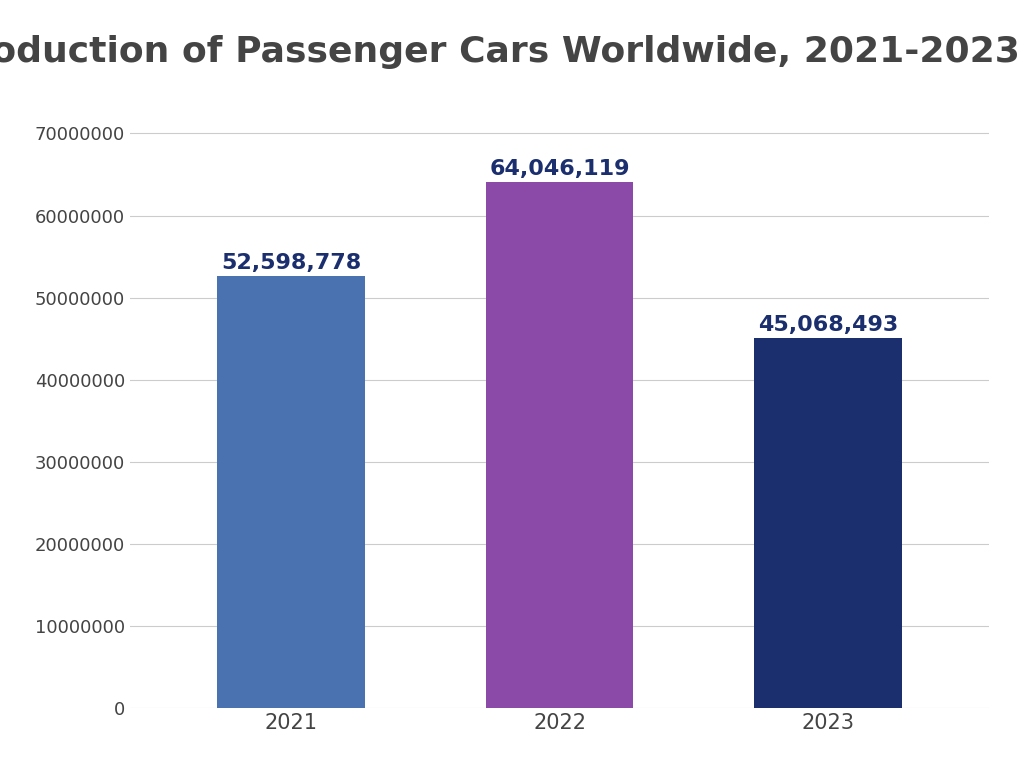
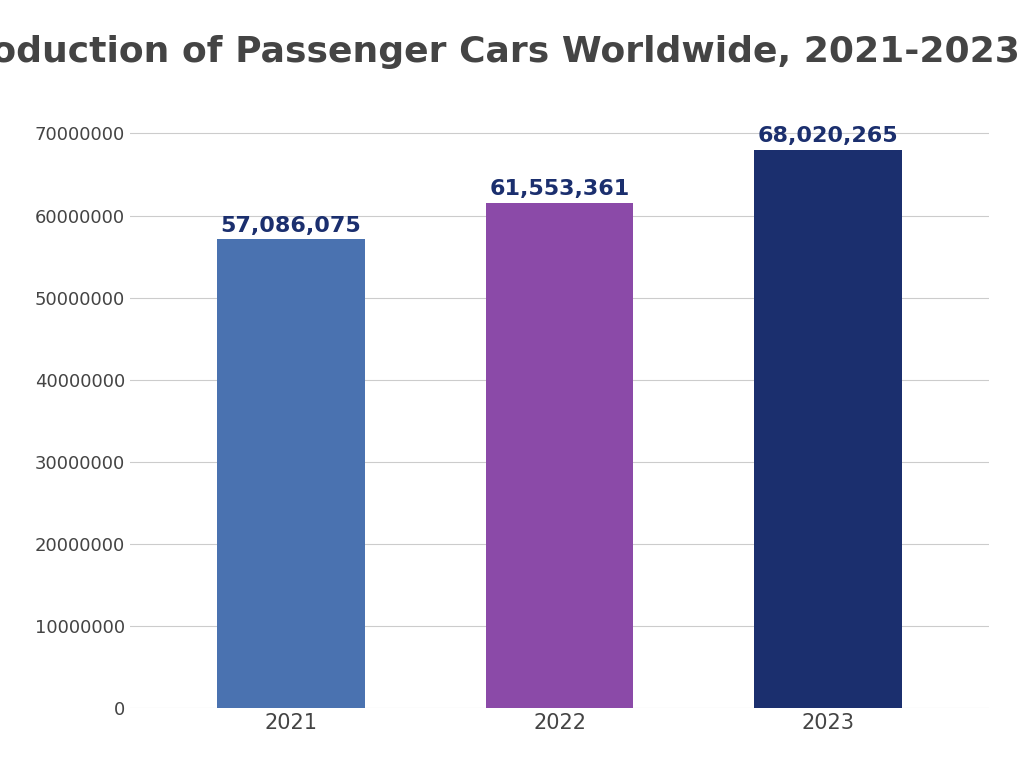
2021: 52,598,778 -> 57,086,075
2022: 64,046,119 -> 61,553,361
2023: 45,068,493 -> 68,020,265
